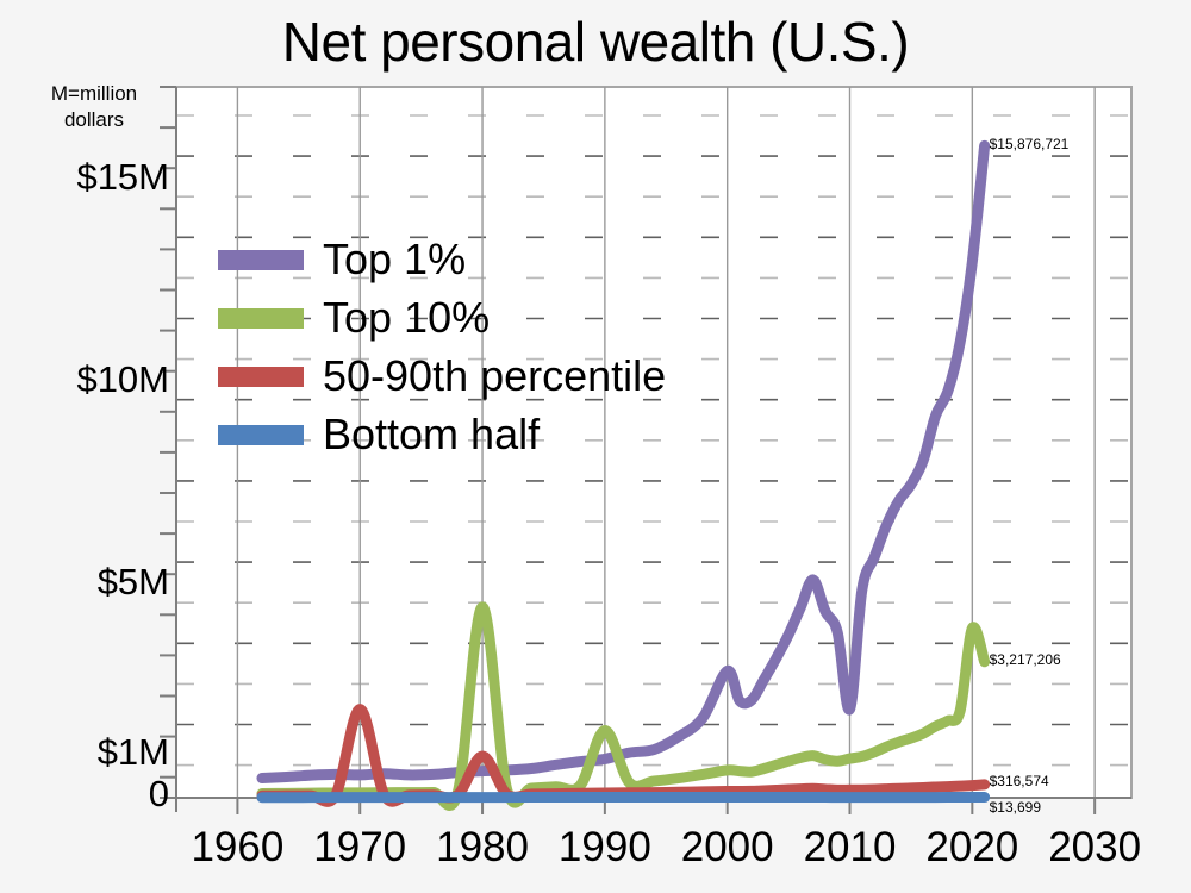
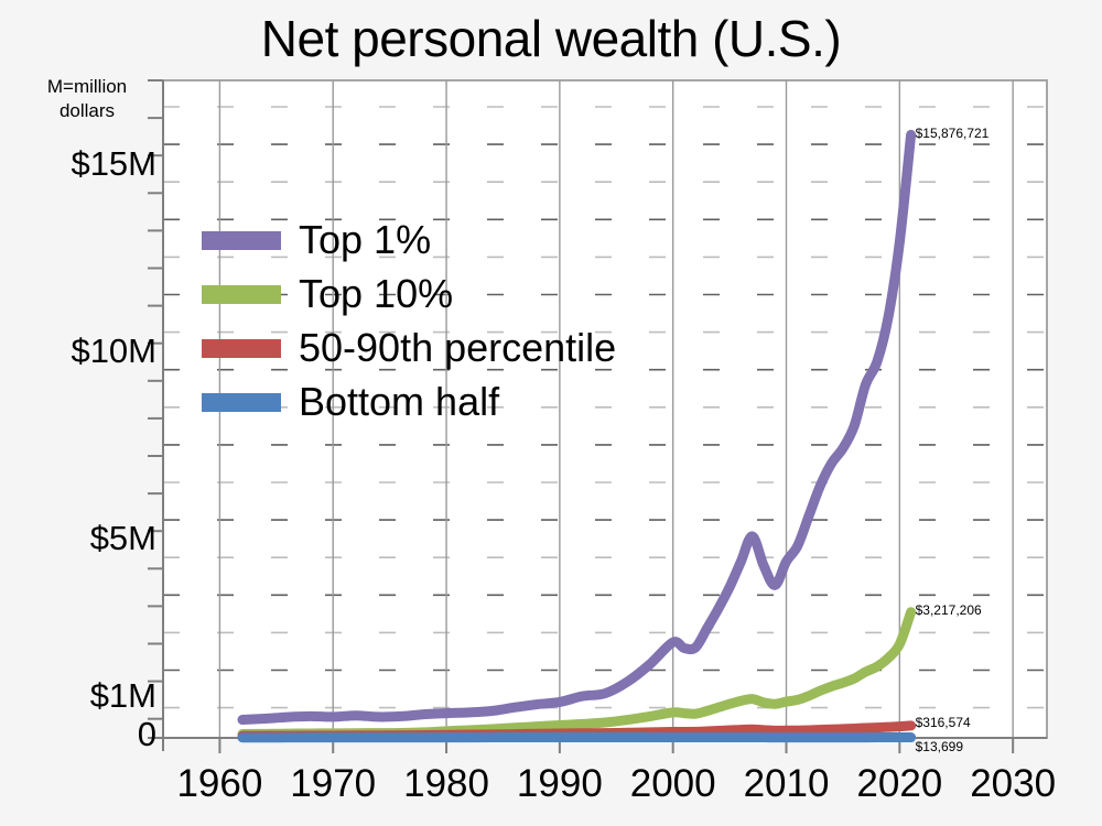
50-90th percentile/1970: $2.1M -> $0.1M
Top 10%/1980: $4.5M -> $0.2M
50-90th percentile/1980: $1.0M -> $0.1M
Top 10%/1990: $1.6M -> $0.3M
Top 1%/2000: $3.0M -> $2.4M
Top 1%/2010: $2.1M -> $4.5M
Top 10%/2020: $4.0M -> $2.4M
